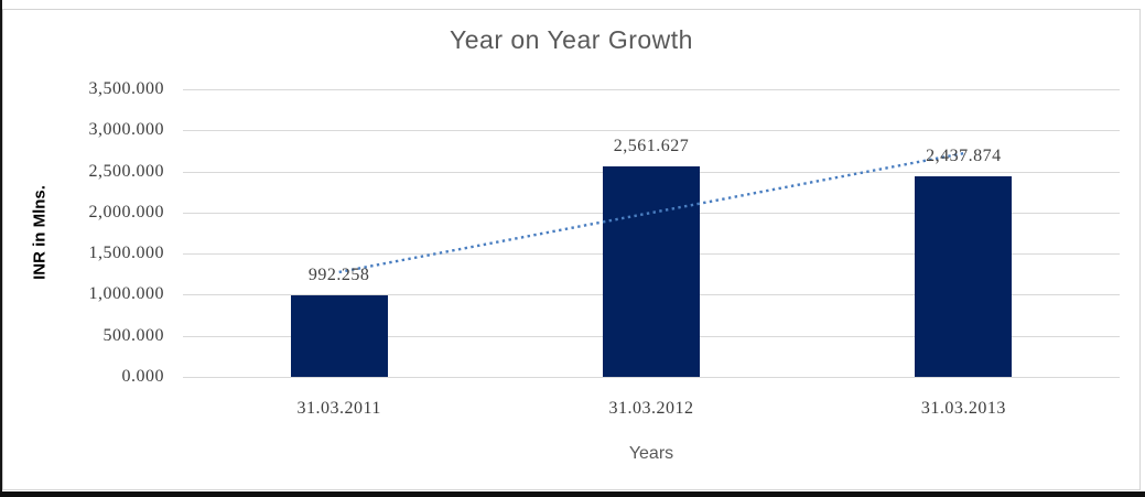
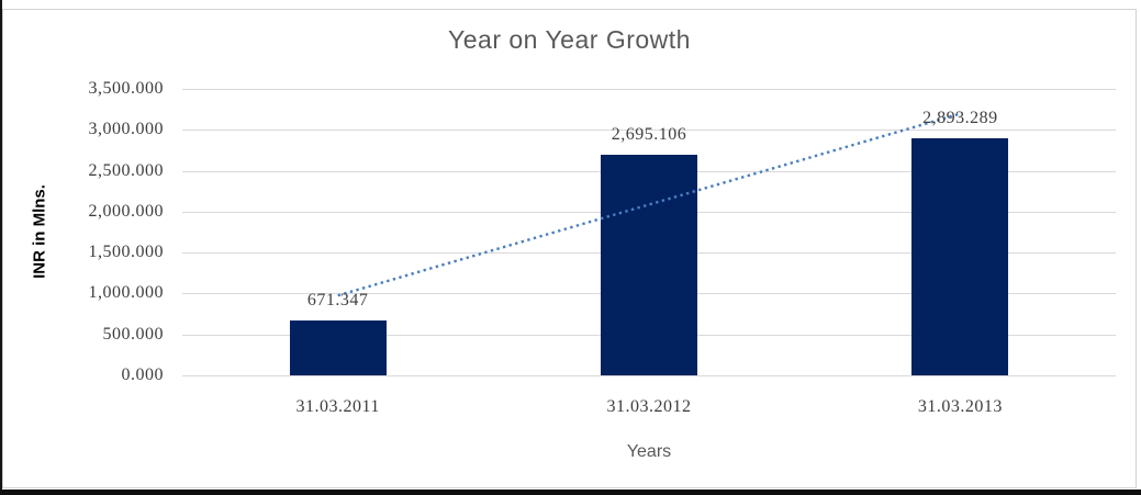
31.03.2011: 992.258 -> 671.347
31.03.2012: 2,561.627 -> 2,695.106
31.03.2013: 2,437.874 -> 2,893.289
